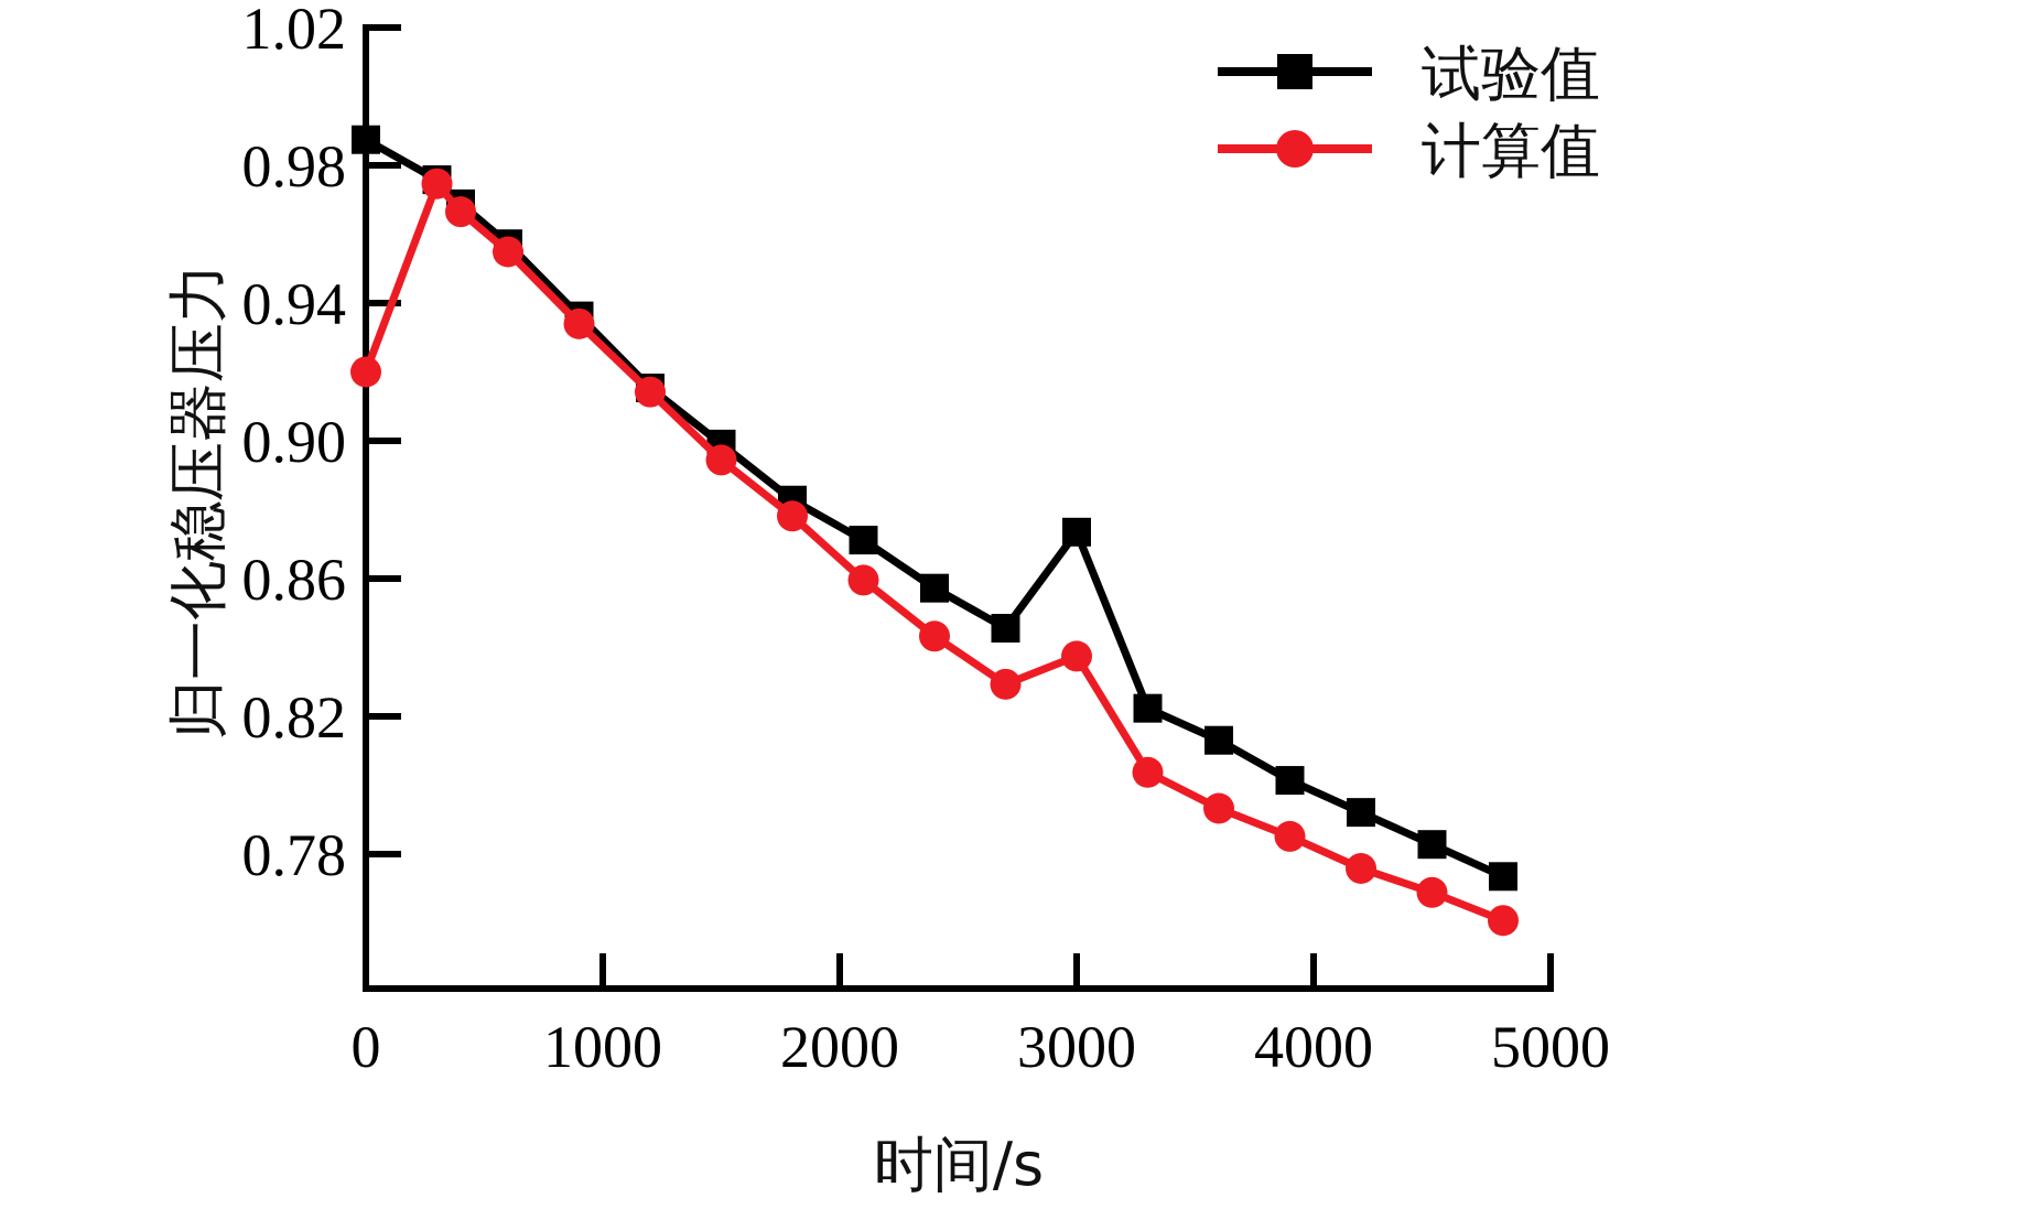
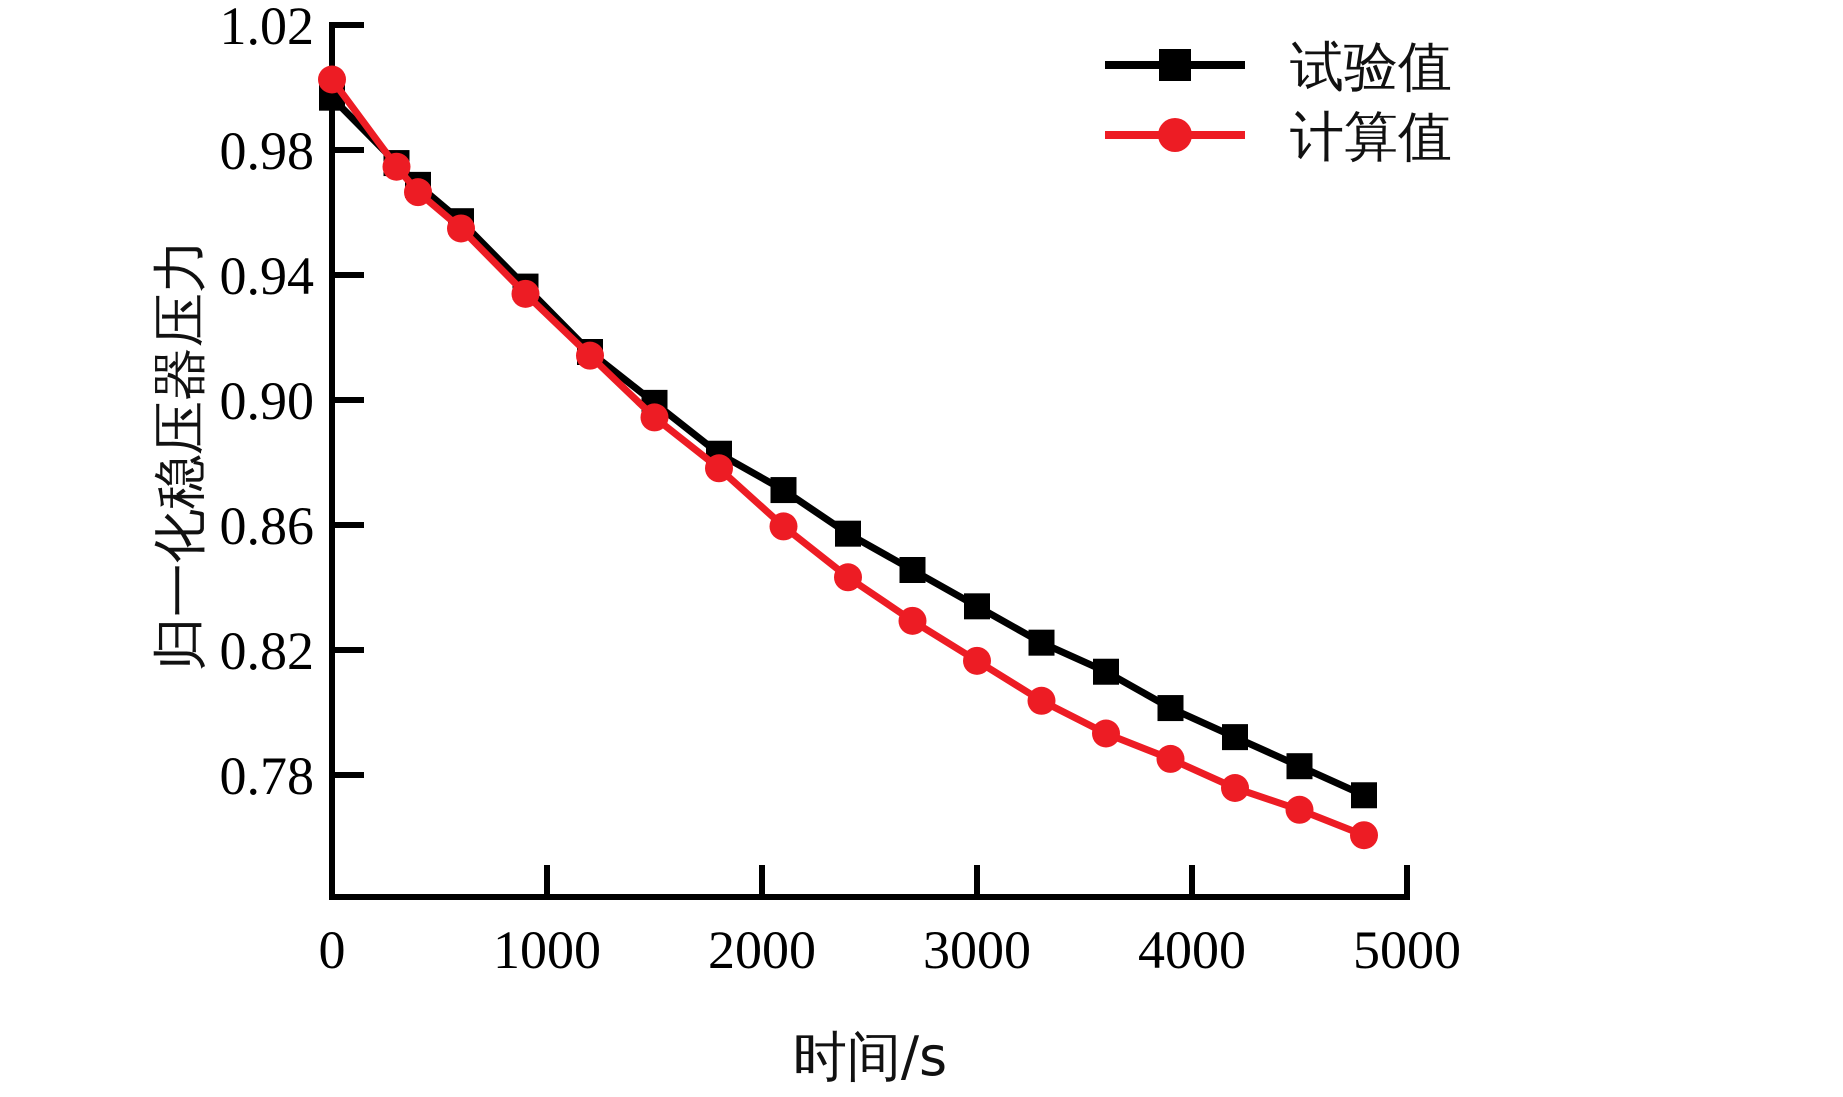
试验值/0: 0.992 -> 1.000
计算值/0: 0.934 -> 1.005
试验值/3000: 0.894 -> 0.860
计算值/3000: 0.863 -> 0.845
